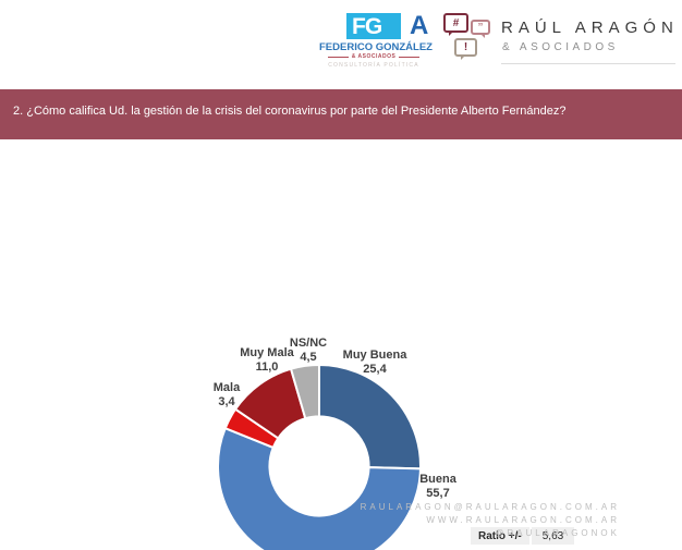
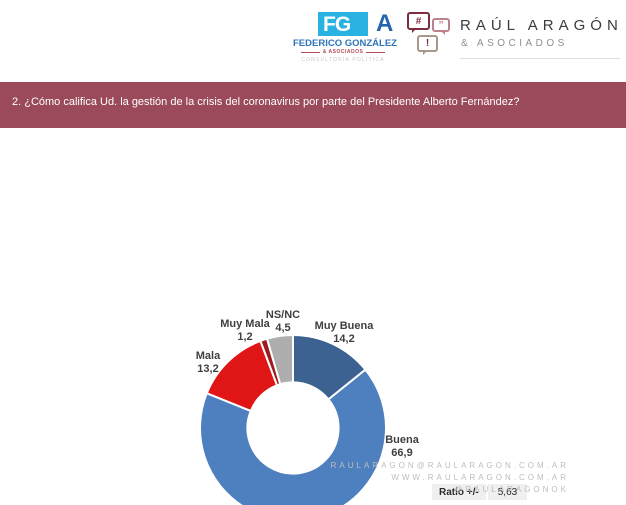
Muy Buena: 25,4 -> 14,2
Buena: 55,7 -> 66,9
Mala: 3,4 -> 13,2
Muy Mala: 11,0 -> 1,2
